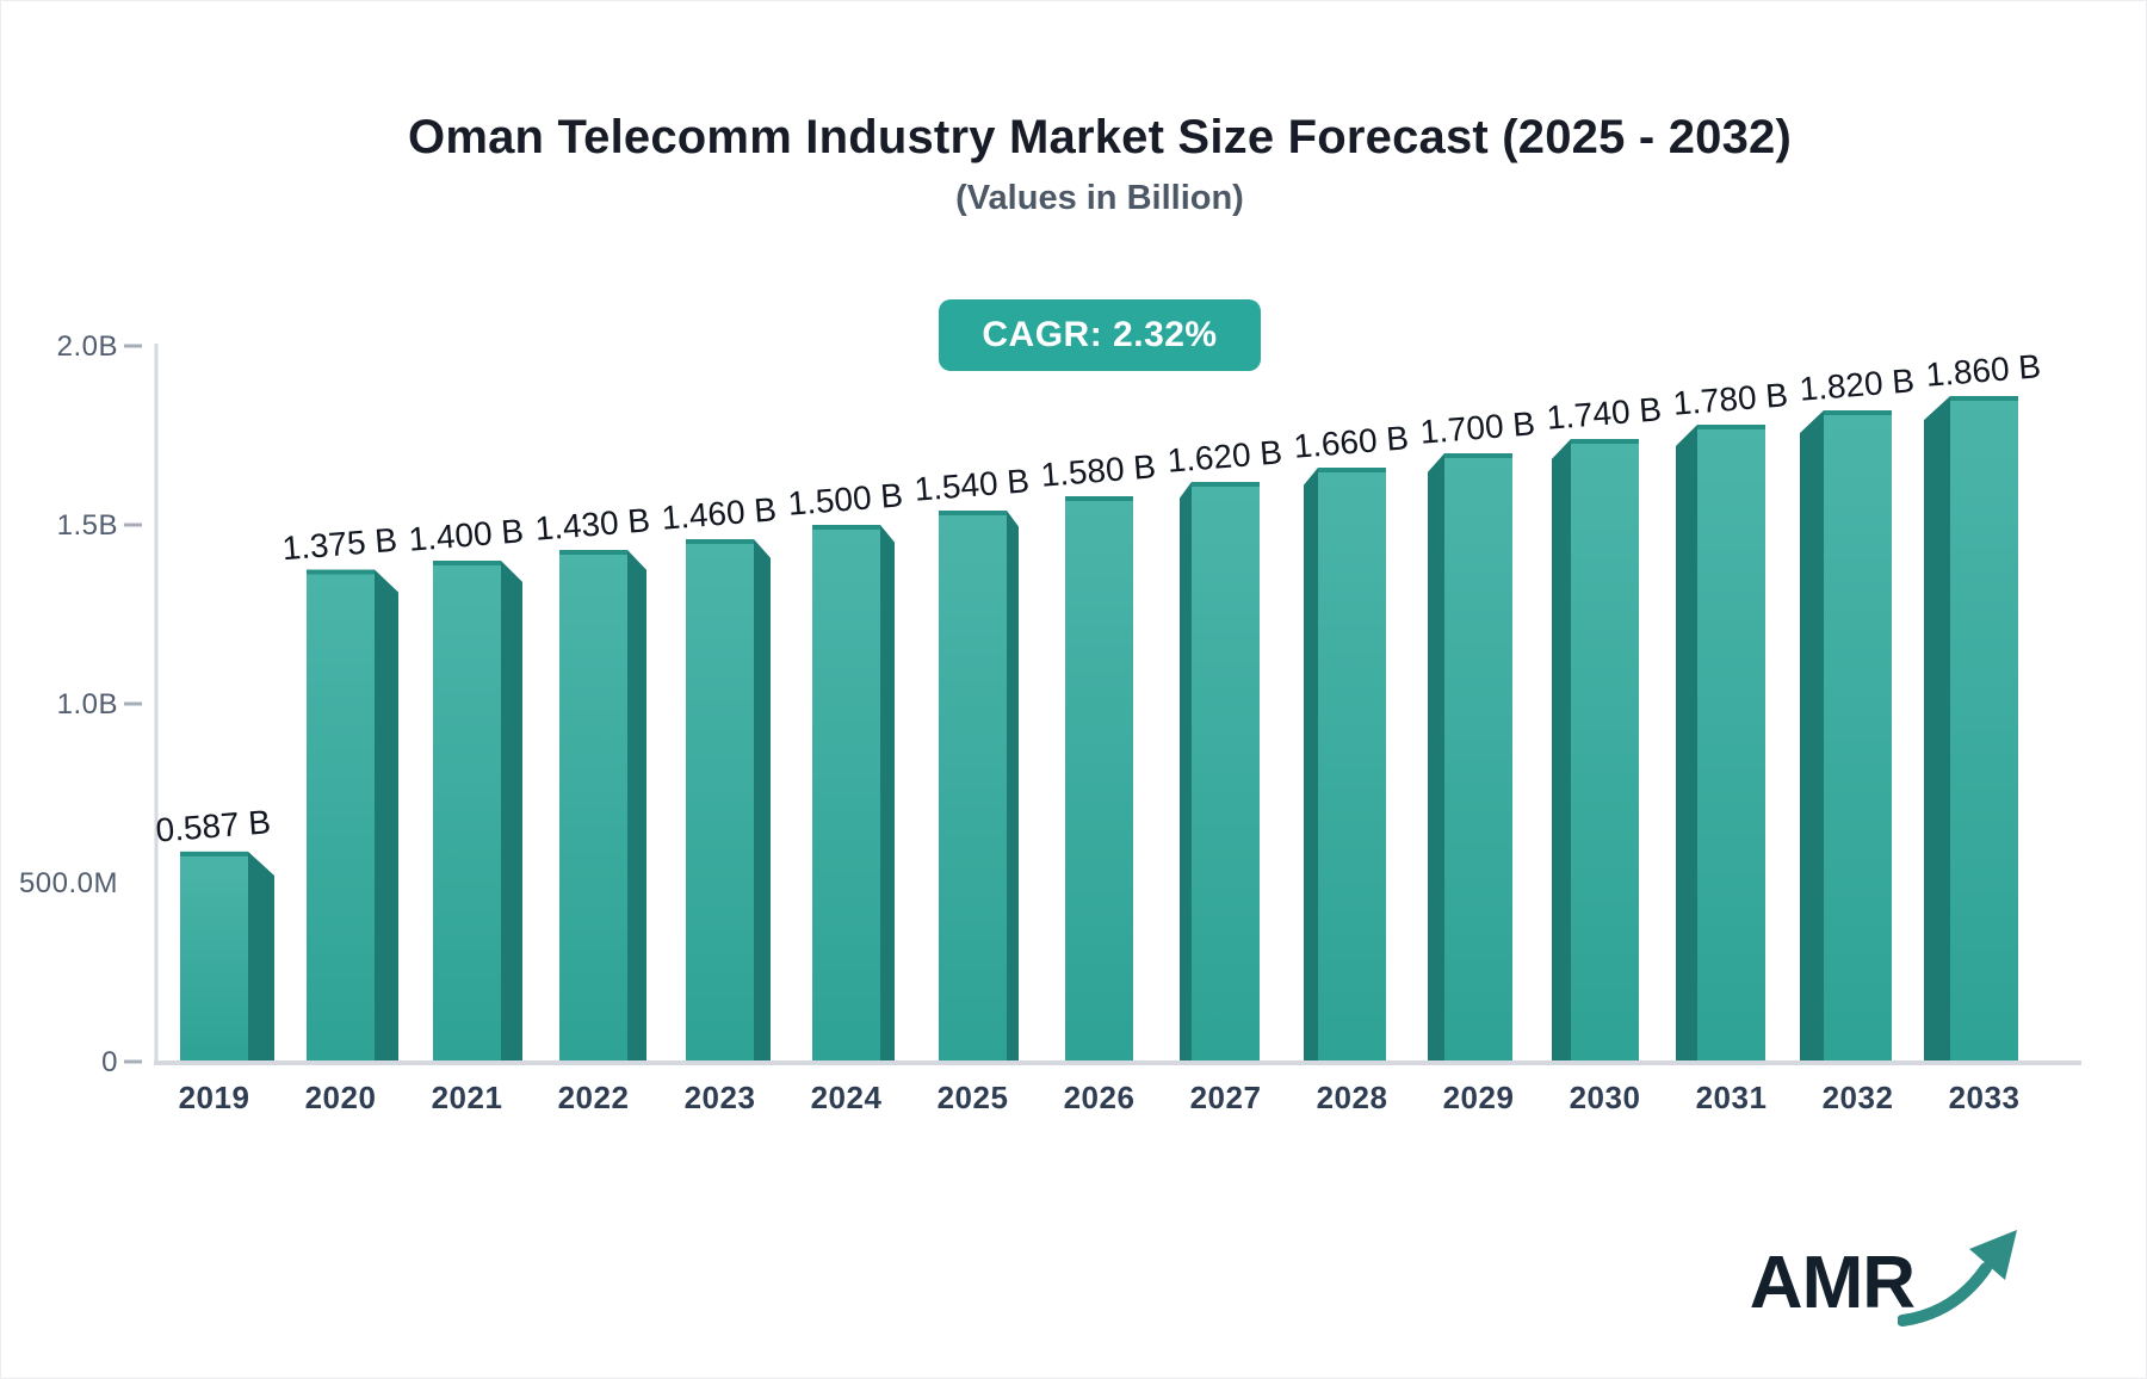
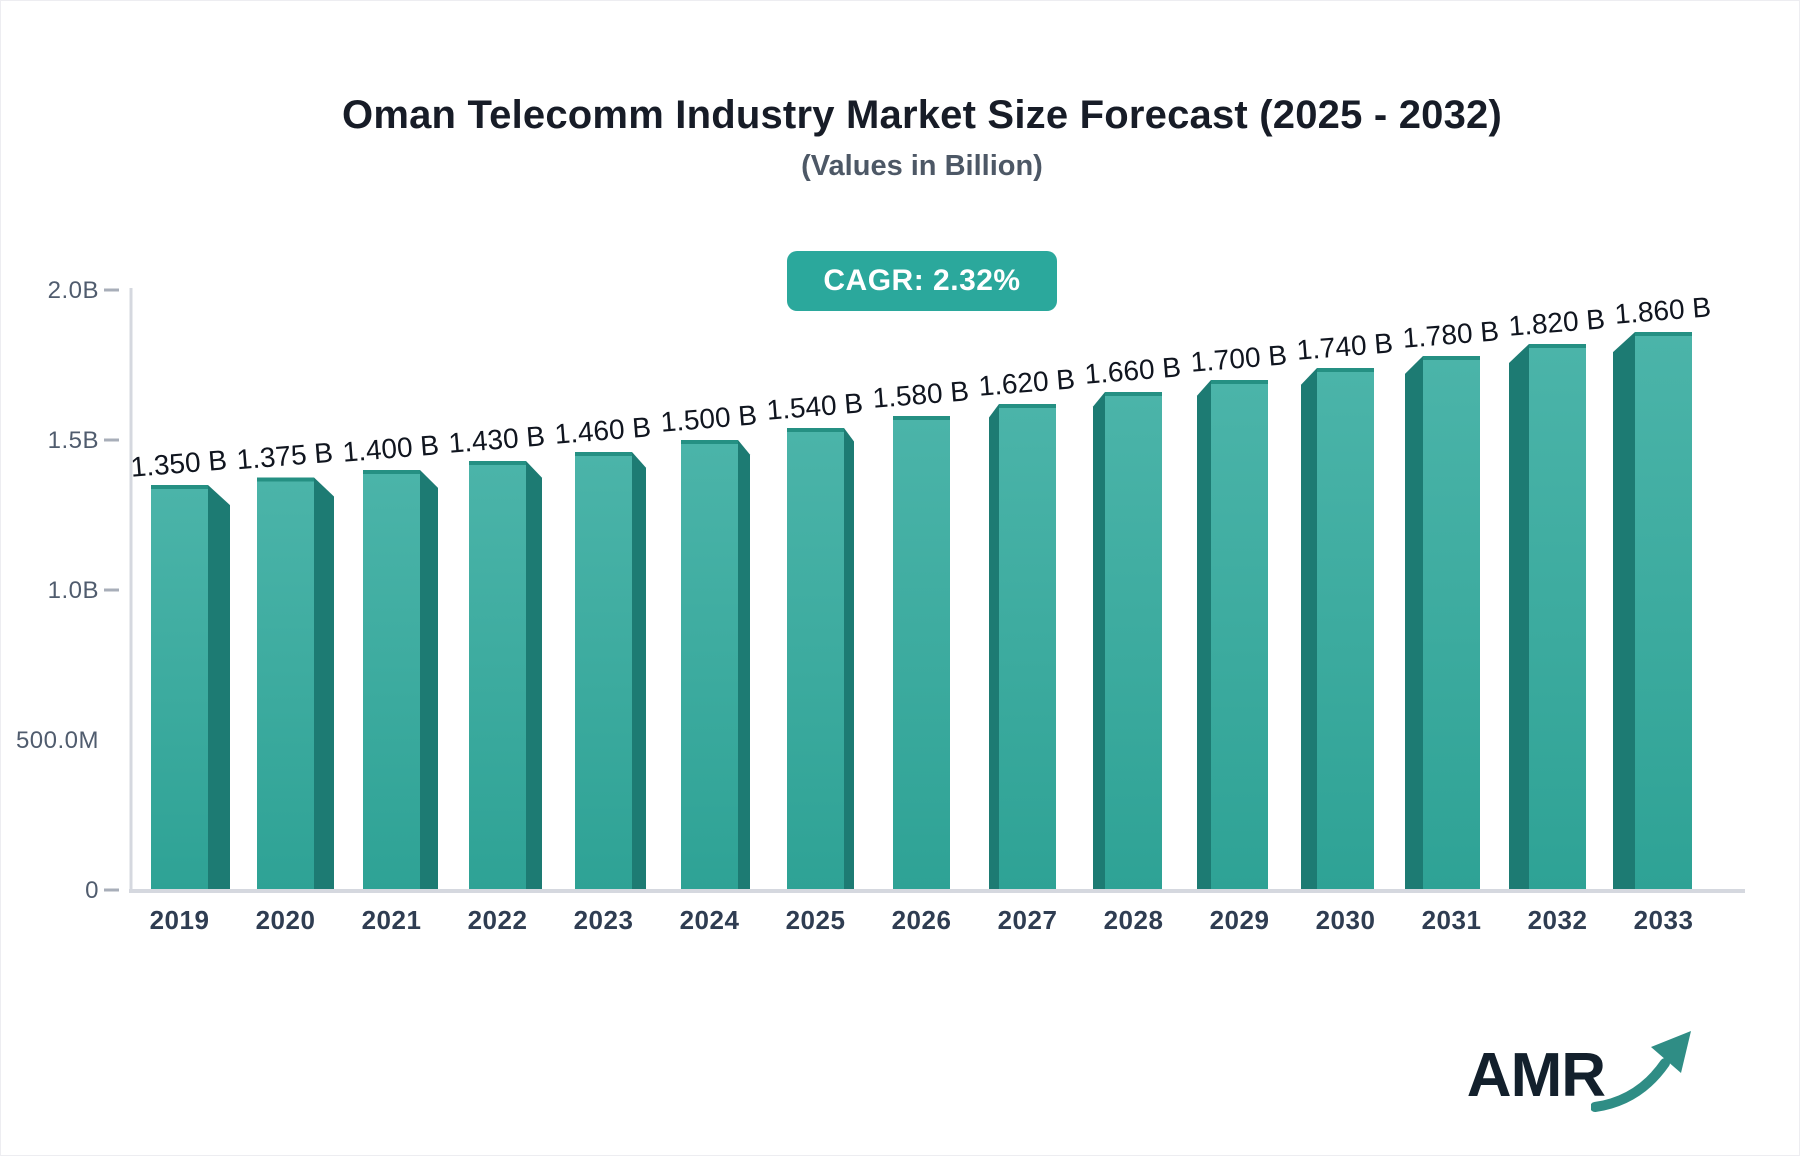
2019: 0.587 -> 1.350
